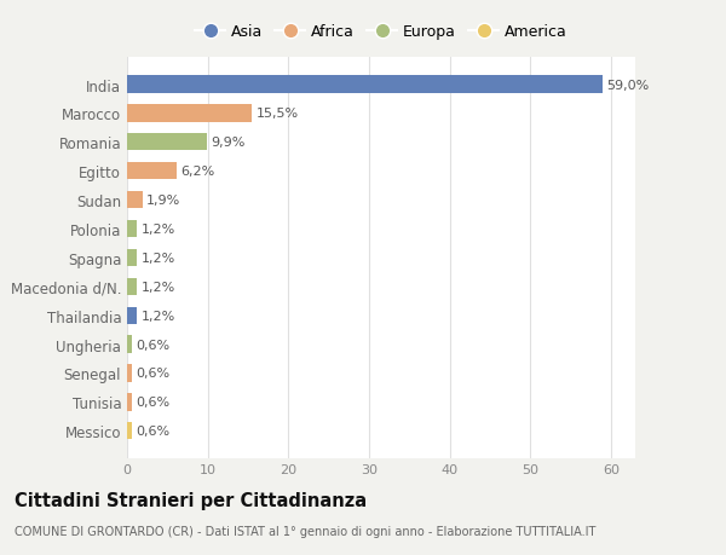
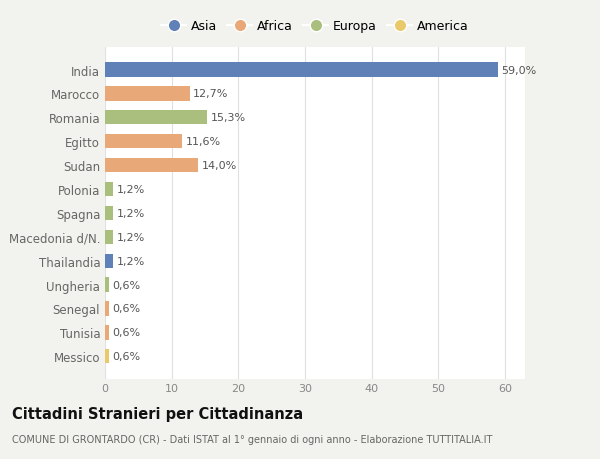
Marocco: 15,5% -> 12,7%
Romania: 9,9% -> 15,3%
Egitto: 6,2% -> 11,6%
Sudan: 1,9% -> 14,0%
